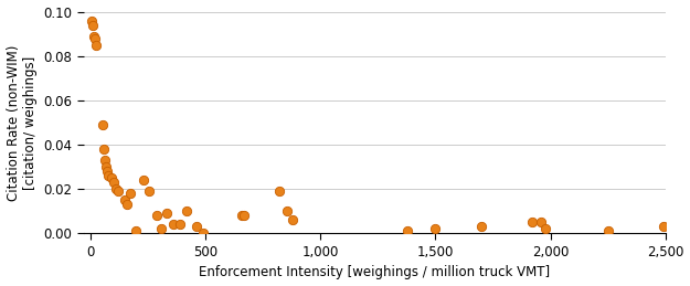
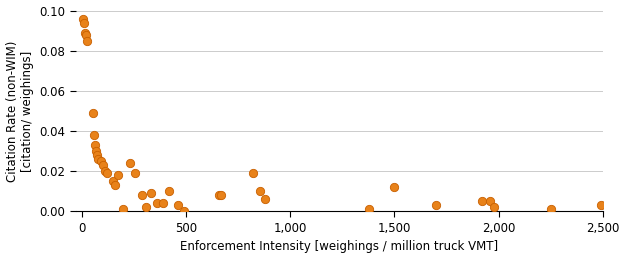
1,500: 0.002 -> 0.012
